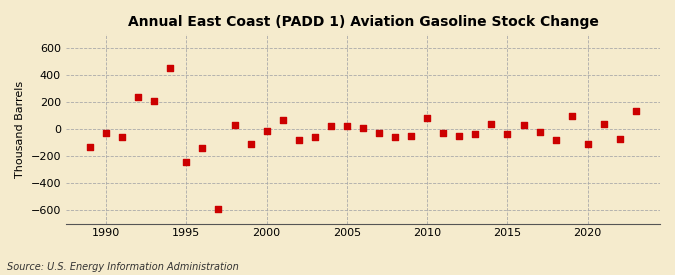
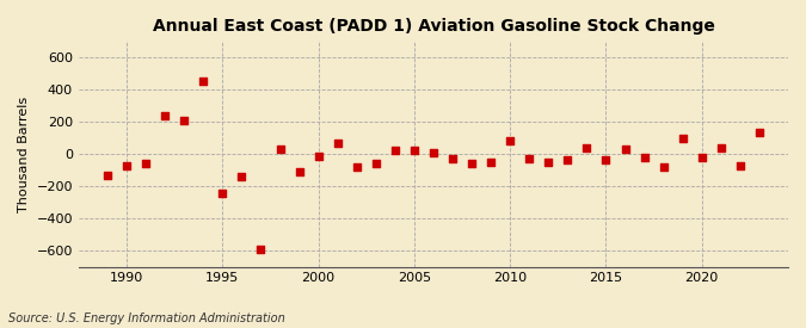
1990: -30 -> -80
2020: -110 -> -20
